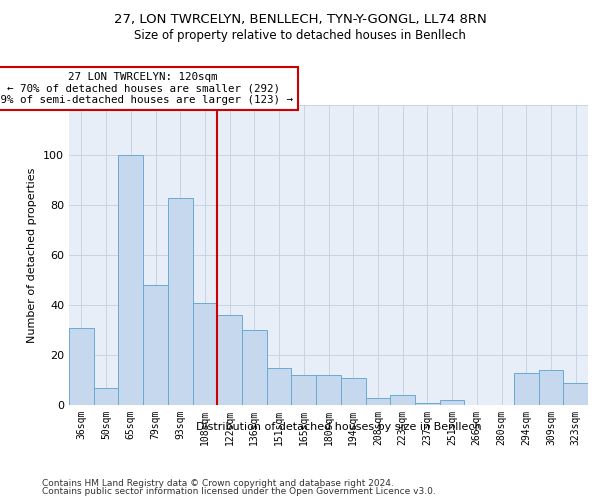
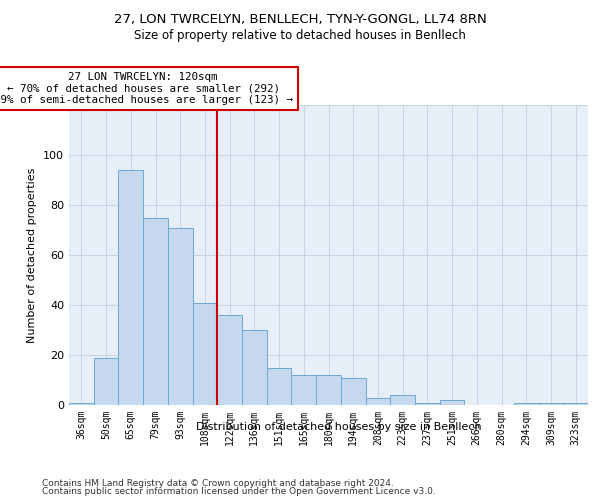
36sqm: 31 -> 1
50sqm: 7 -> 19
65sqm: 100 -> 94
79sqm: 48 -> 75
93sqm: 83 -> 71
294sqm: 13 -> 1
309sqm: 14 -> 1
323sqm: 9 -> 1
